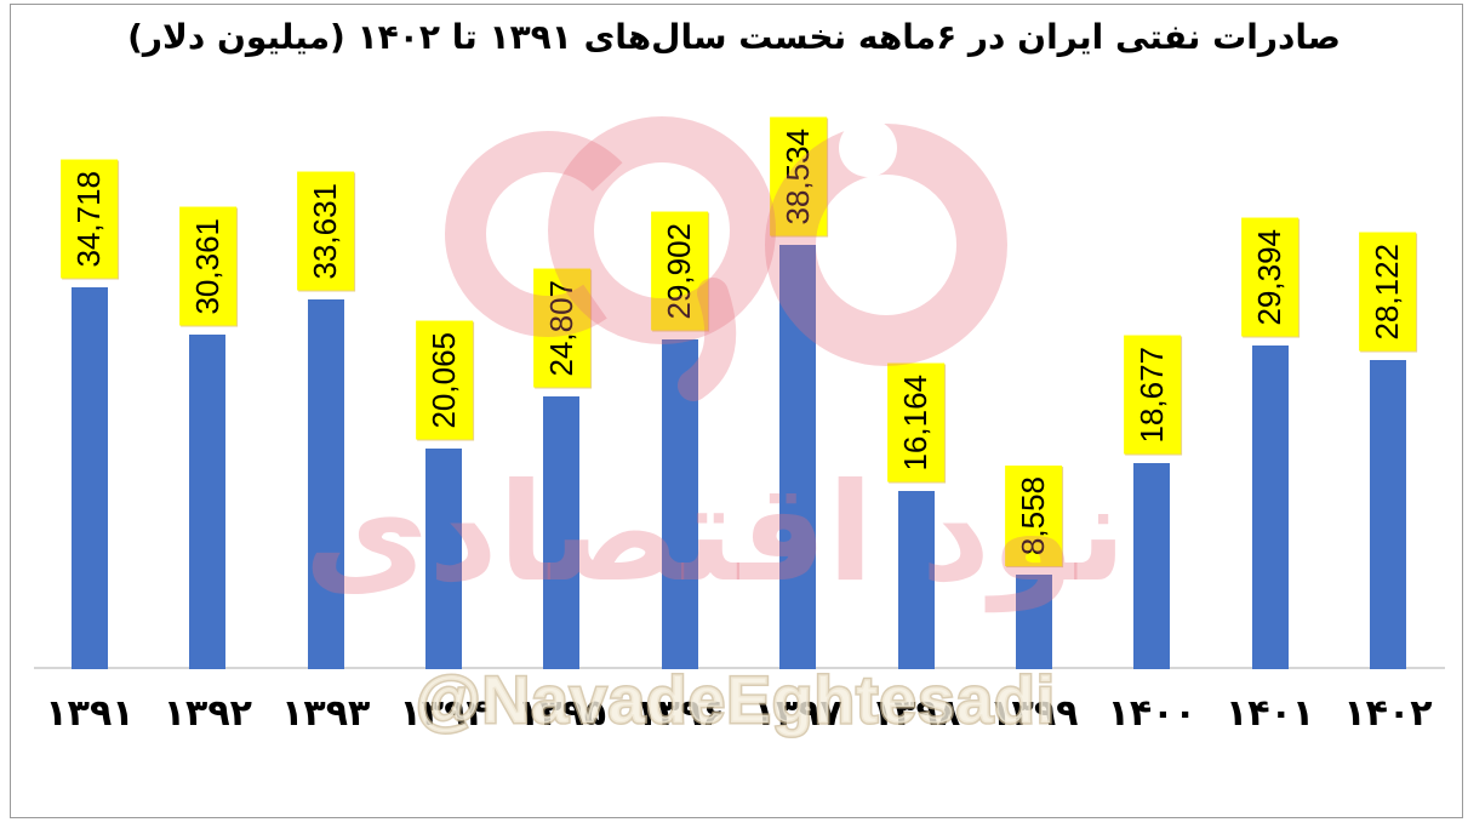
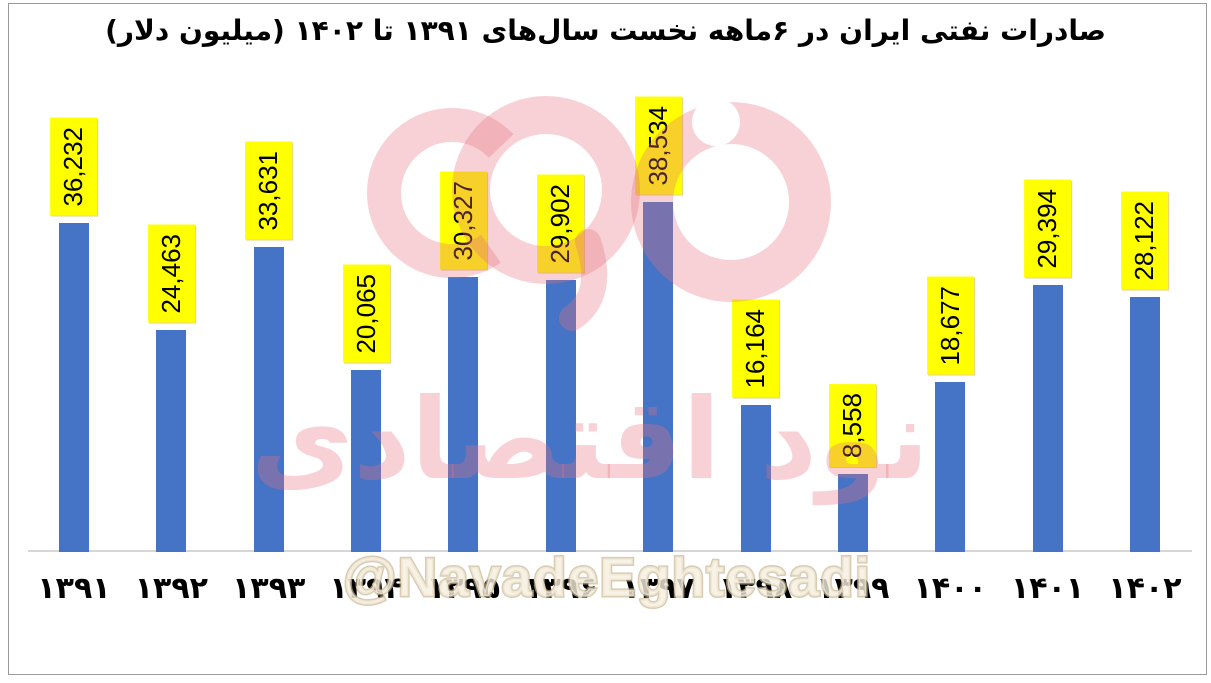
۱۳۹۱: 34,718 -> 36,232
۱۳۹۲: 30,361 -> 24,463
۱۳۹۵: 24,807 -> 30,327
